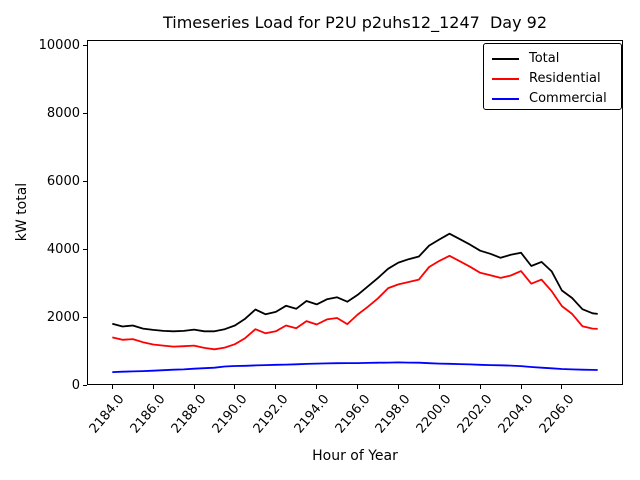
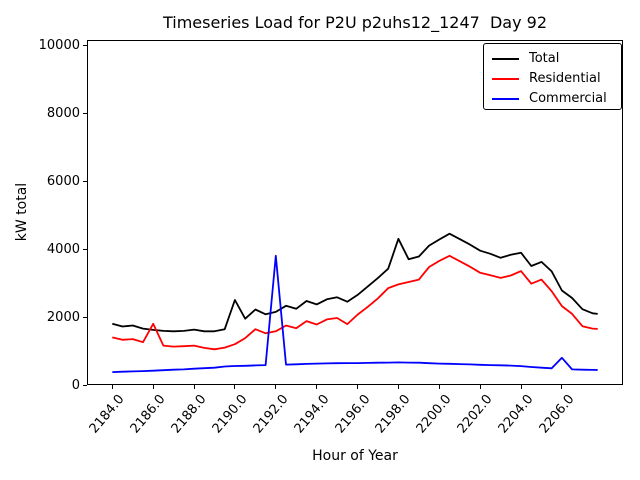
Residential/2186.0: 1200 -> 1800
Total/2190.0: 1800 -> 2500
Commercial/2192.0: 600 -> 3800
Total/2198.0: 3600 -> 4300
Commercial/2206.0: 500 -> 800
